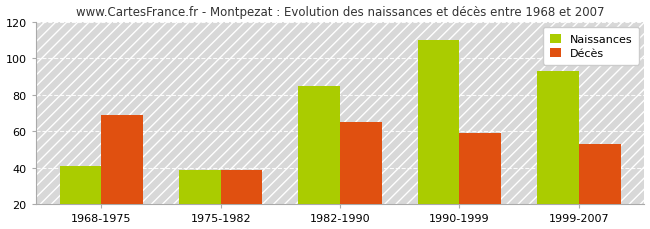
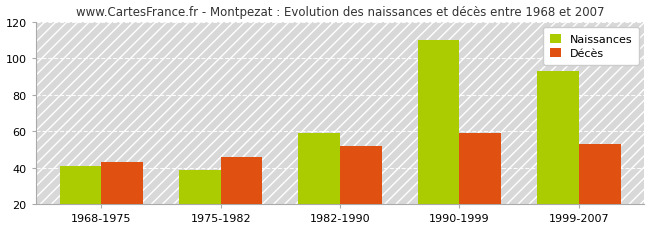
Décès/1968-1975: 69 -> 43
Décès/1975-1982: 39 -> 46
Naissances/1982-1990: 85 -> 59
Décès/1982-1990: 65 -> 52
